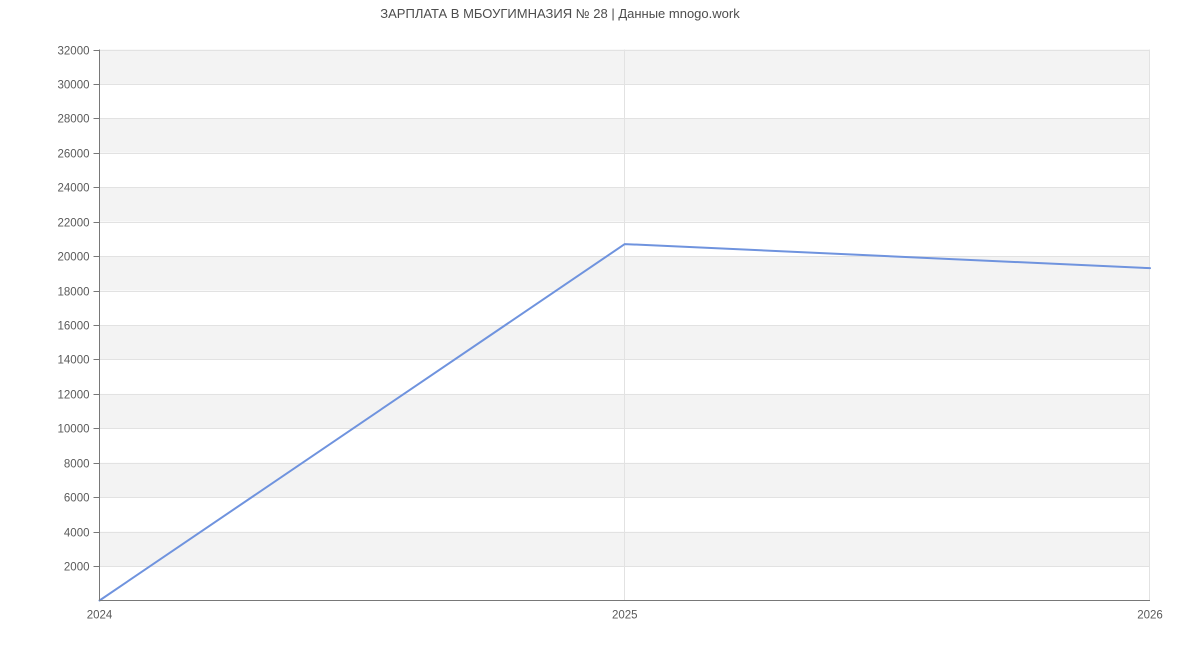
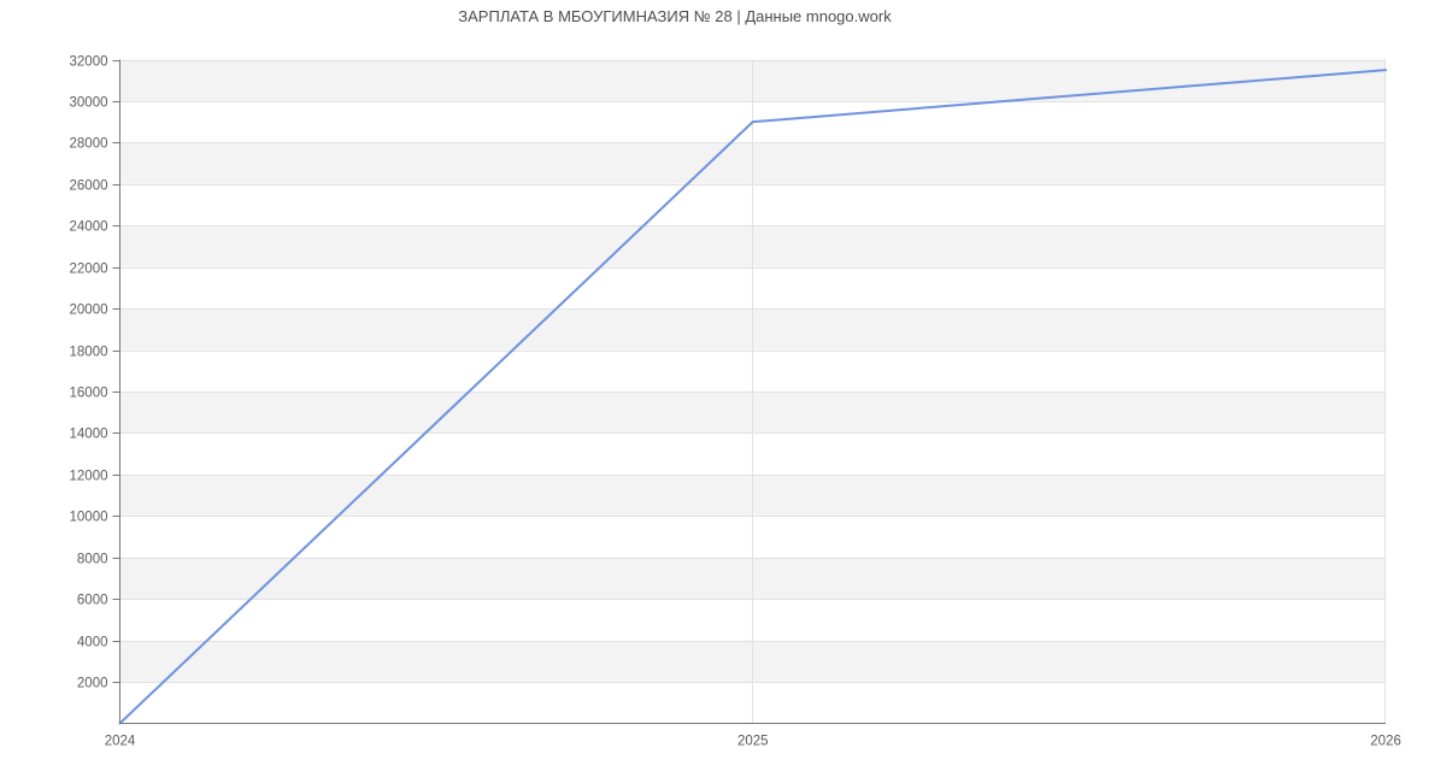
2025: 20700 -> 29000
2026: 19300 -> 31500
